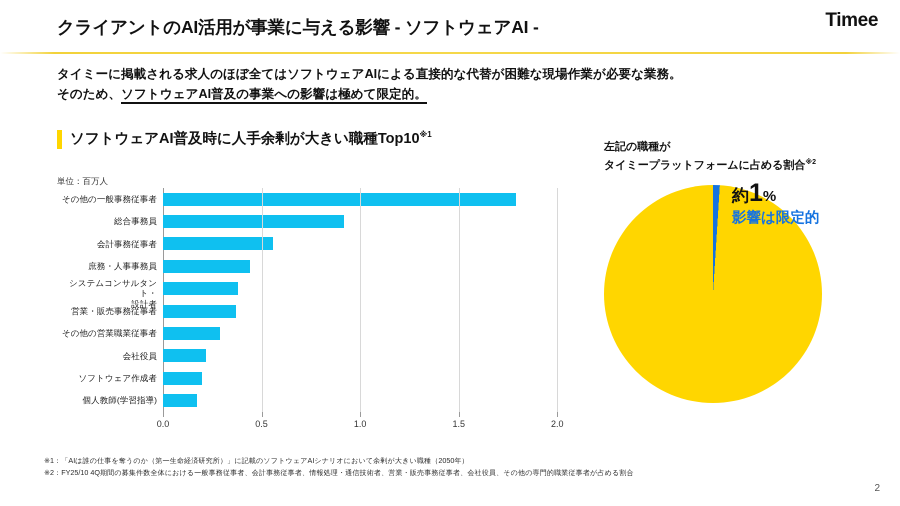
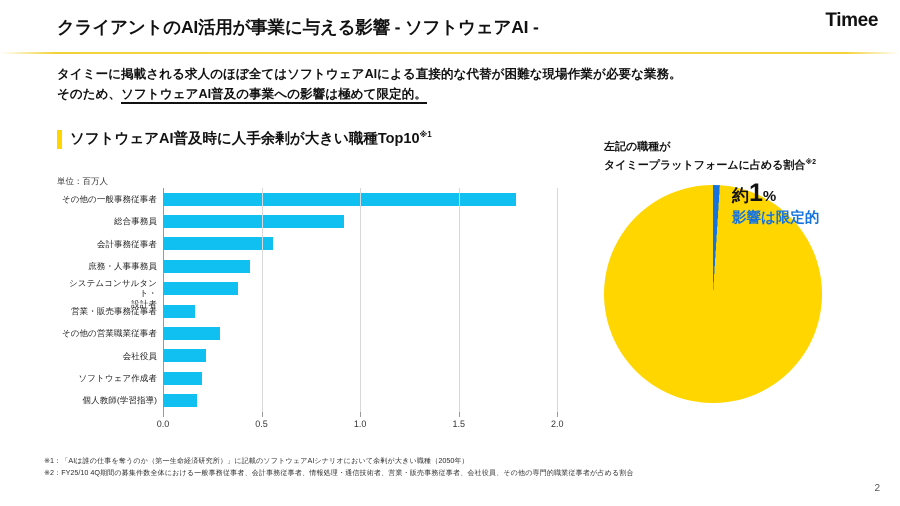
営業・販売事務従事者: 0.37 -> 0.16
